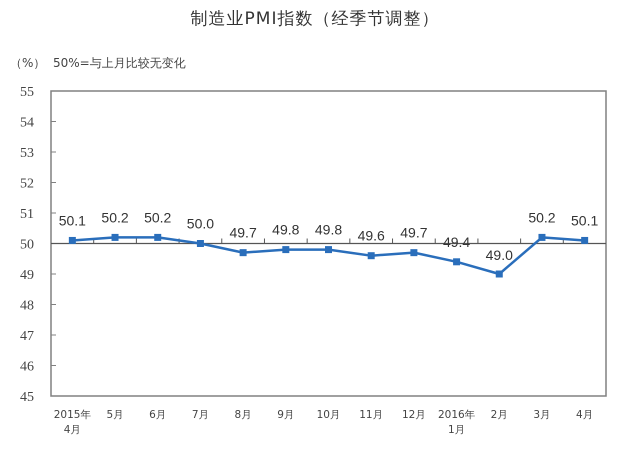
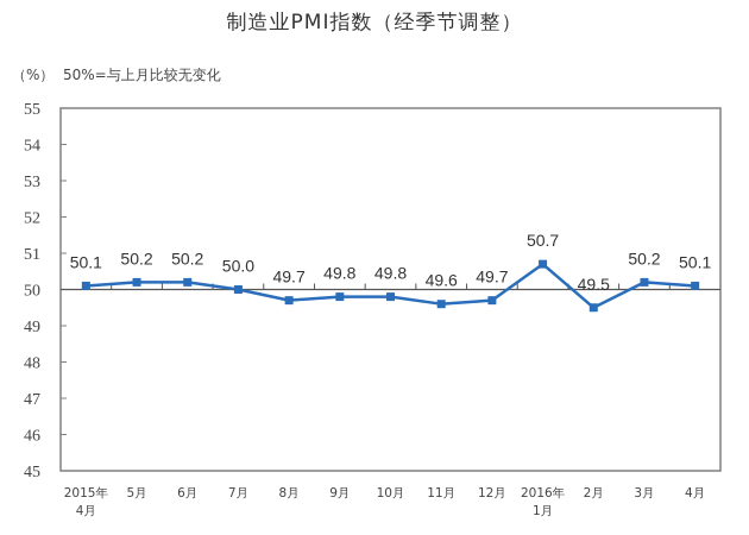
2016年 1月: 49.4 -> 50.7
2月: 49.0 -> 49.5
